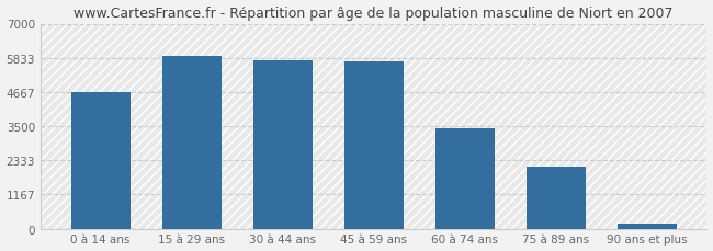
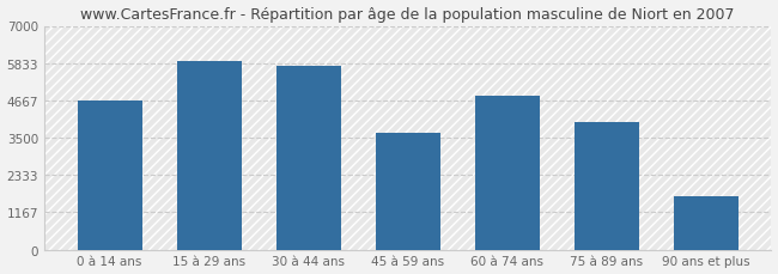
45 à 59 ans: 5700 -> 3650
60 à 74 ans: 3430 -> 4800
75 à 89 ans: 2100 -> 4000
90 ans et plus: 160 -> 1650
